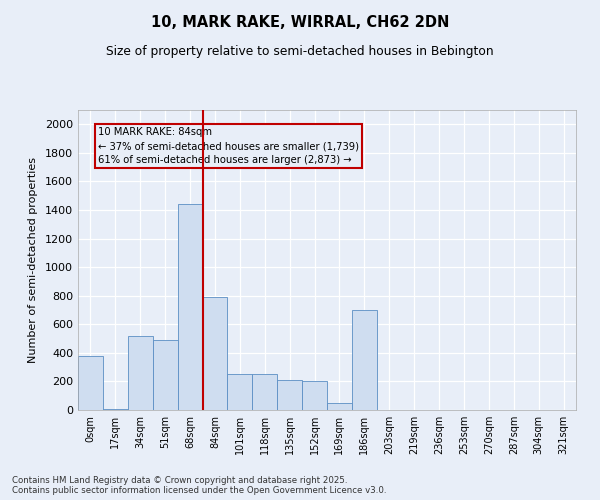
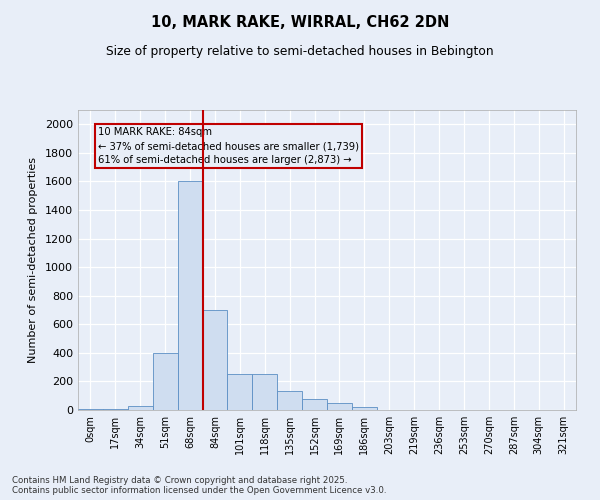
0sqm: 380 -> 0
34sqm: 520 -> 30
51sqm: 490 -> 400
68sqm: 1440 -> 1600
84sqm: 790 -> 700
135sqm: 210 -> 130
152sqm: 200 -> 80
186sqm: 700 -> 20
